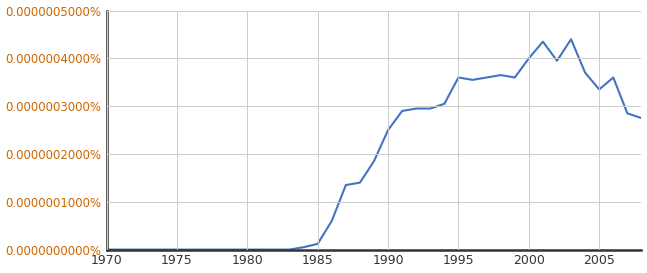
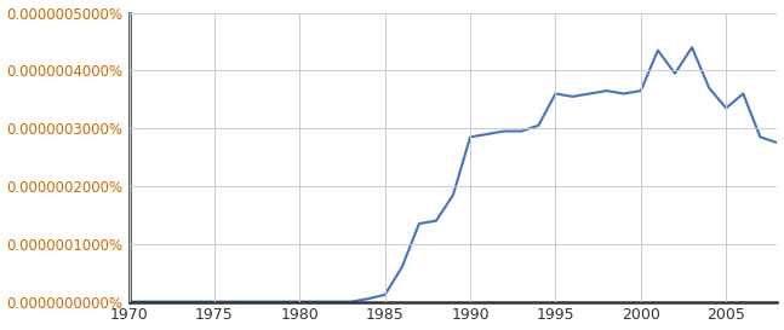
1990: 0.000000250% -> 0.000000285%
2000: 0.000000400% -> 0.000000365%
